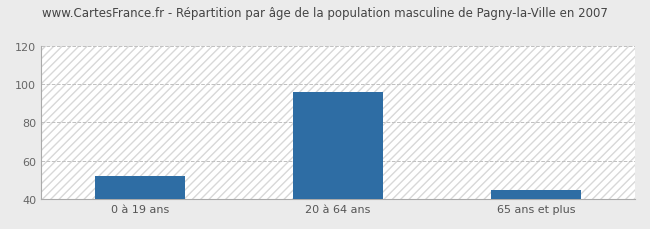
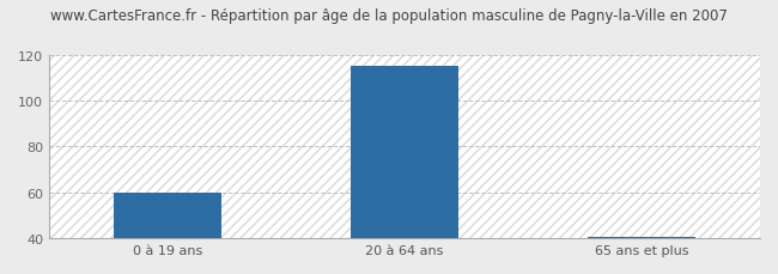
0 à 19 ans: 52 -> 60
20 à 64 ans: 96 -> 115
65 ans et plus: 45 -> 40
